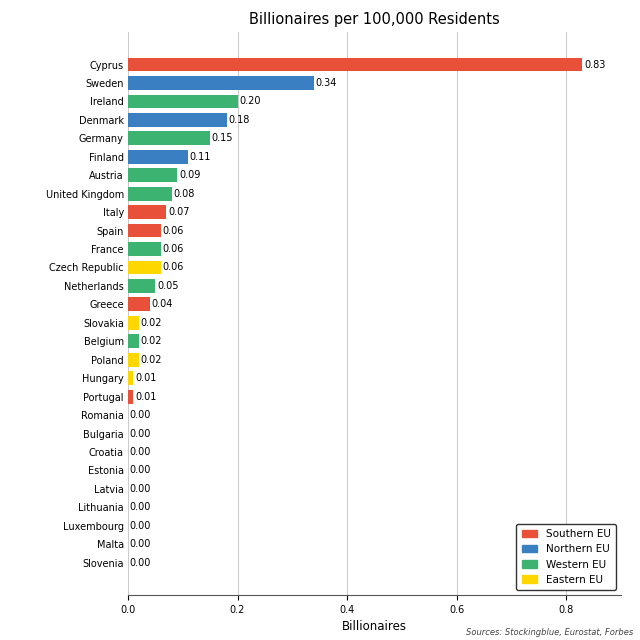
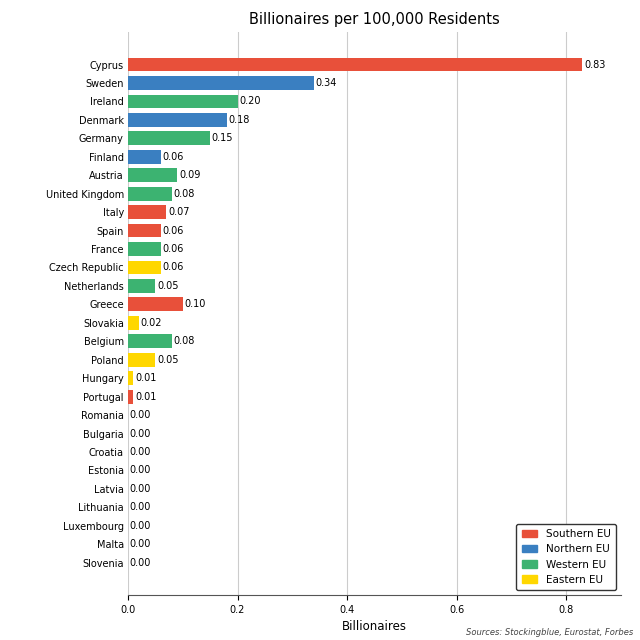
Finland: 0.11 -> 0.06
Greece: 0.04 -> 0.10
Belgium: 0.02 -> 0.08
Poland: 0.02 -> 0.05
